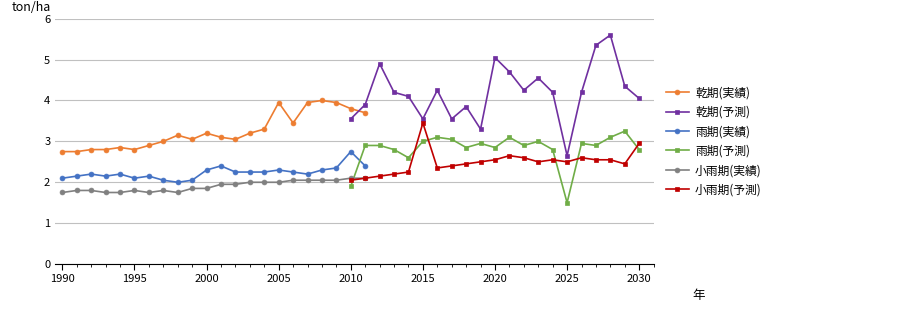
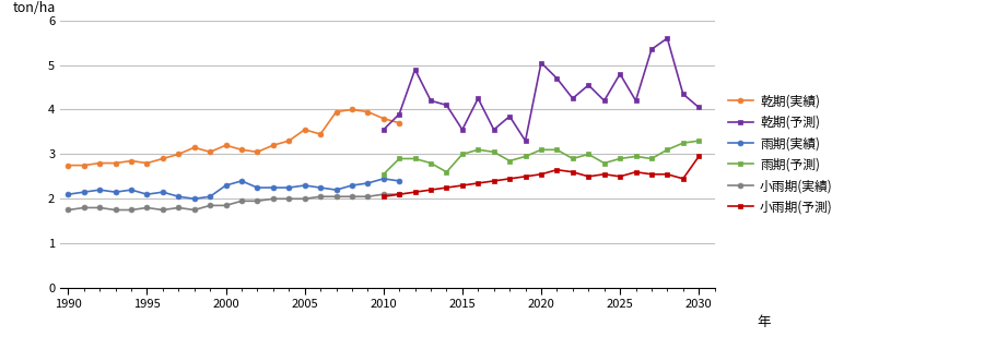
乾期(実績)/2005: 3.95 -> 3.55
雨期(実績)/2010: 2.75 -> 2.45
雨期(予測)/2010: 1.90 -> 2.55
小雨期(予測)/2015: 3.45 -> 2.30
雨期(予測)/2020: 2.85 -> 3.10
乾期(予測)/2025: 2.65 -> 4.80
雨期(予測)/2025: 1.50 -> 2.90
雨期(予測)/2030: 2.80 -> 3.30
